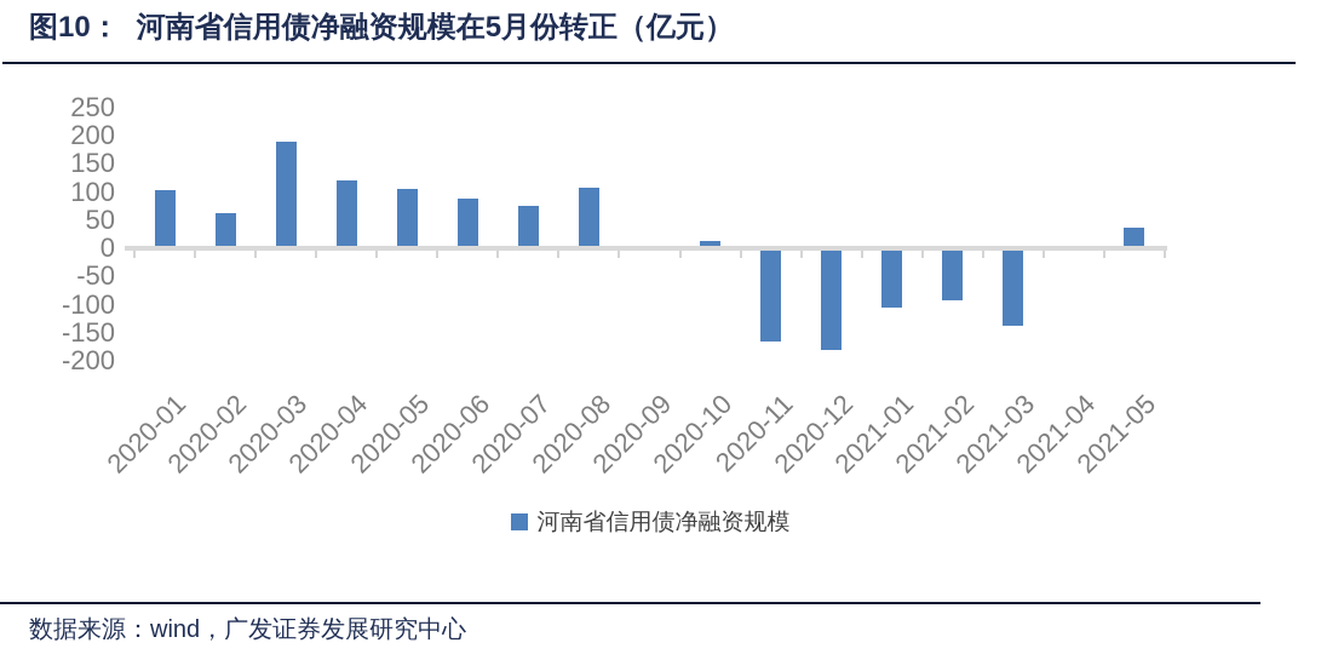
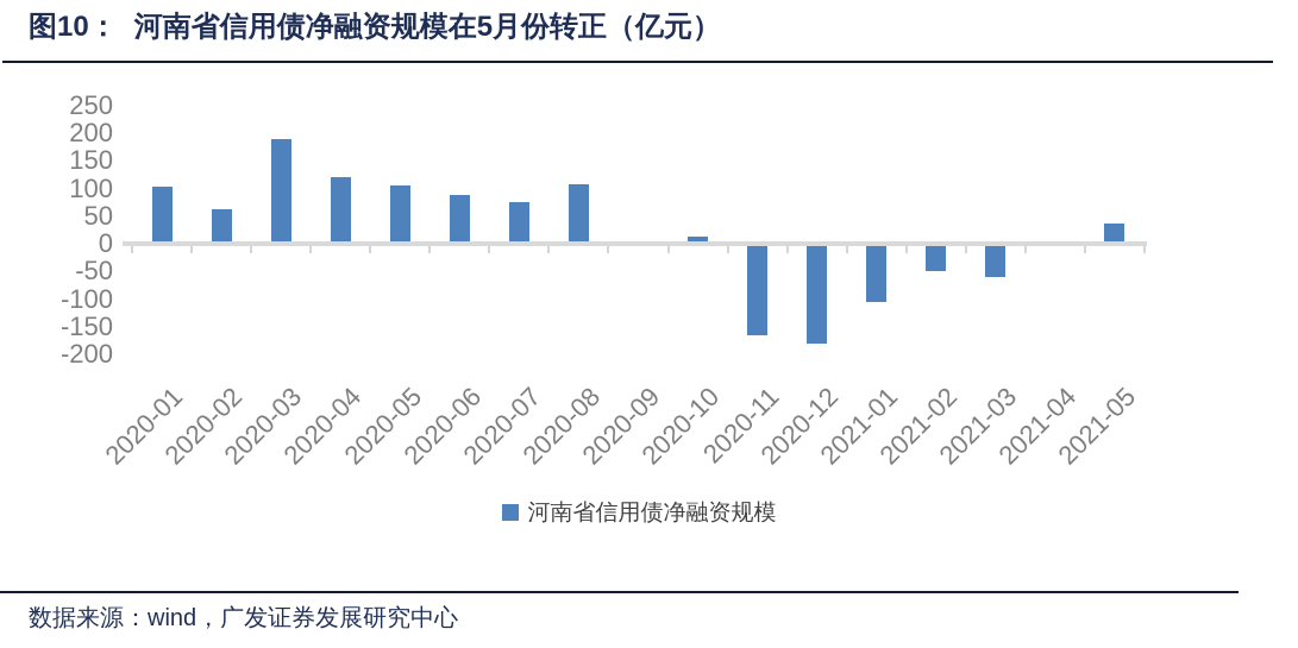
2021-02: -90 -> -50
2021-03: -140 -> -60
